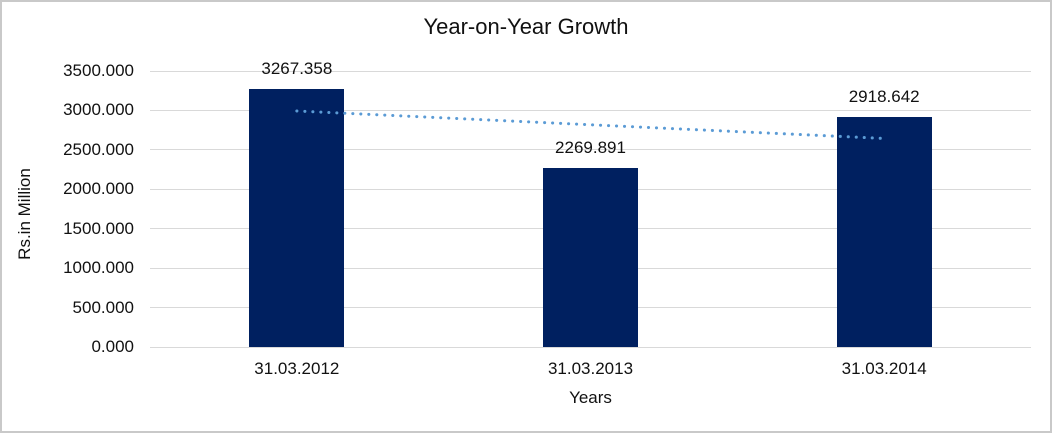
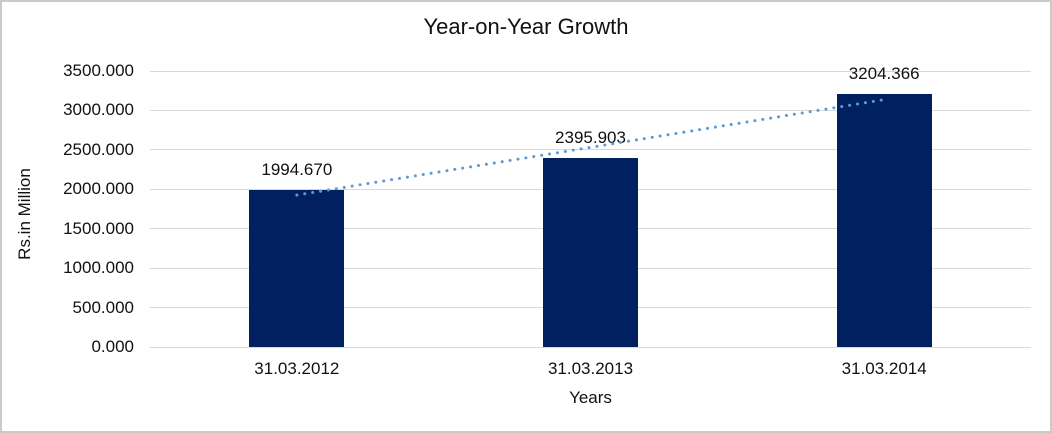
31.03.2012: 3267.358 -> 1994.670
31.03.2013: 2269.891 -> 2395.903
31.03.2014: 2918.642 -> 3204.366
